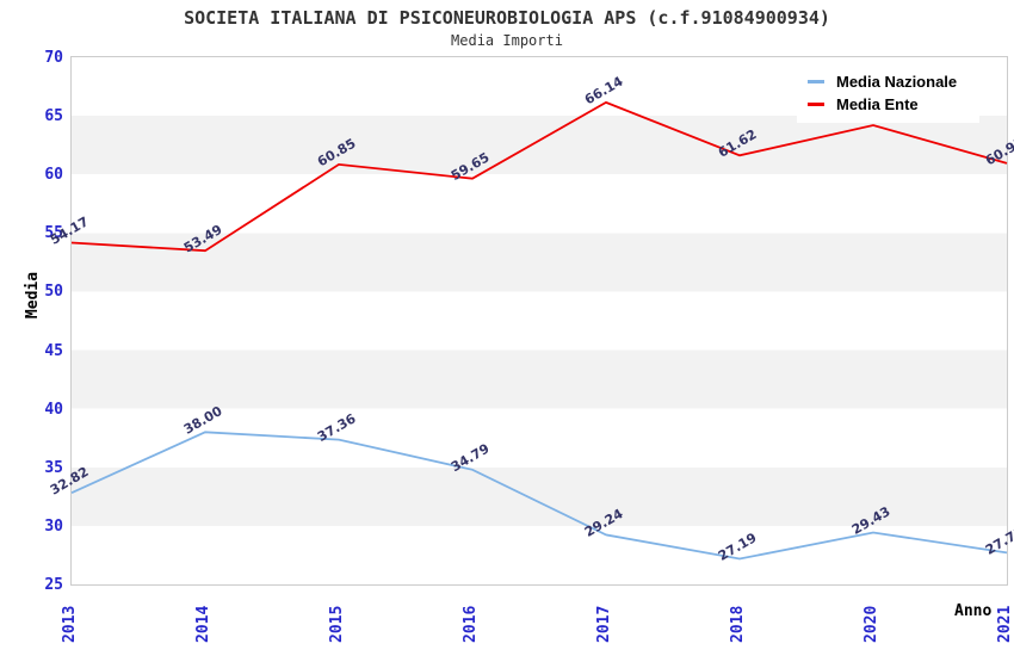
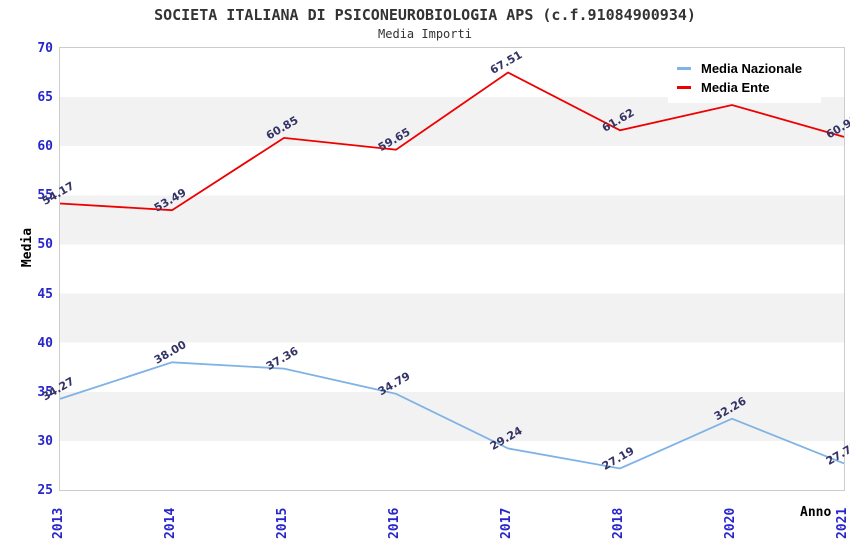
Media Nazionale/2013: 32.82 -> 34.27
Media Ente/2017: 66.14 -> 67.51
Media Nazionale/2020: 29.43 -> 32.26
